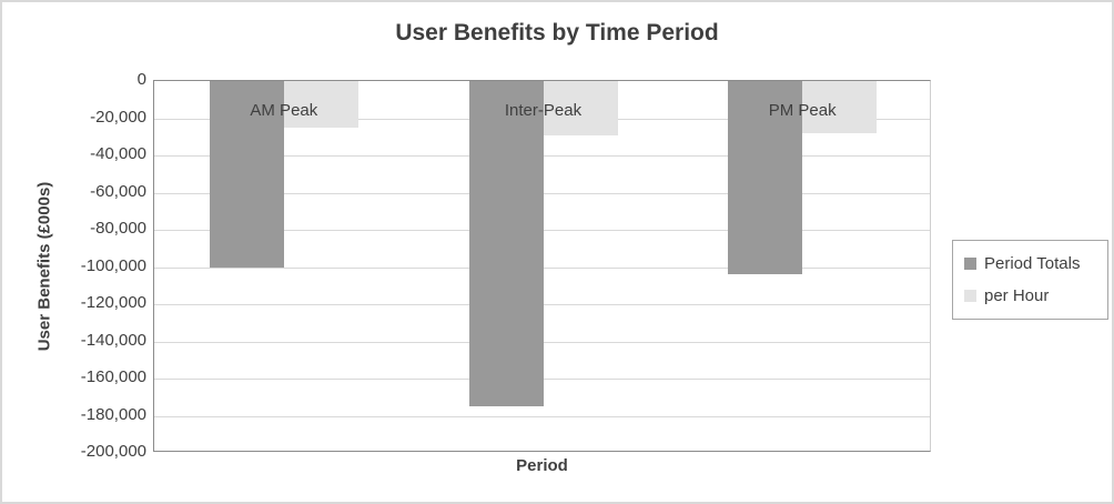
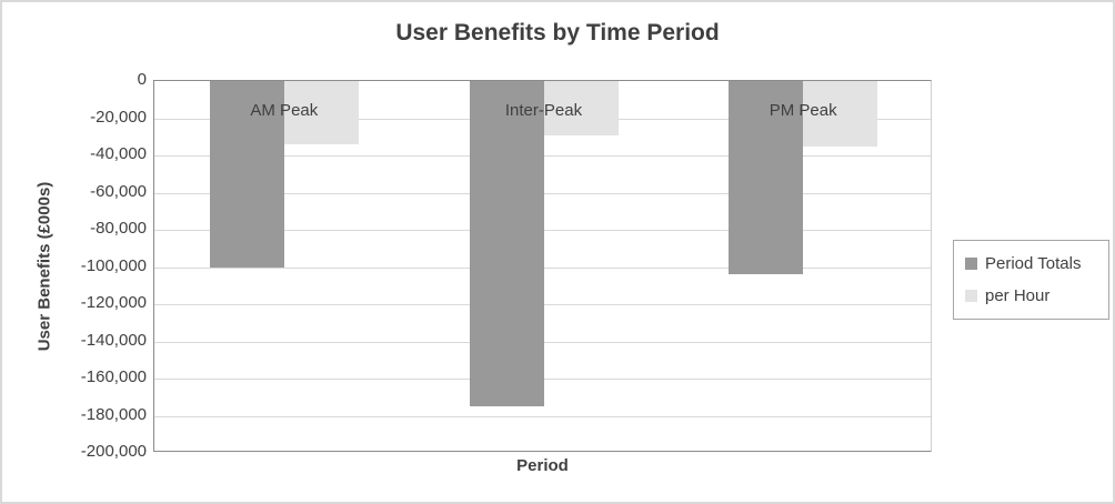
per Hour/AM Peak: -25000 -> -34000
per Hour/PM Peak: -28000 -> -35000
